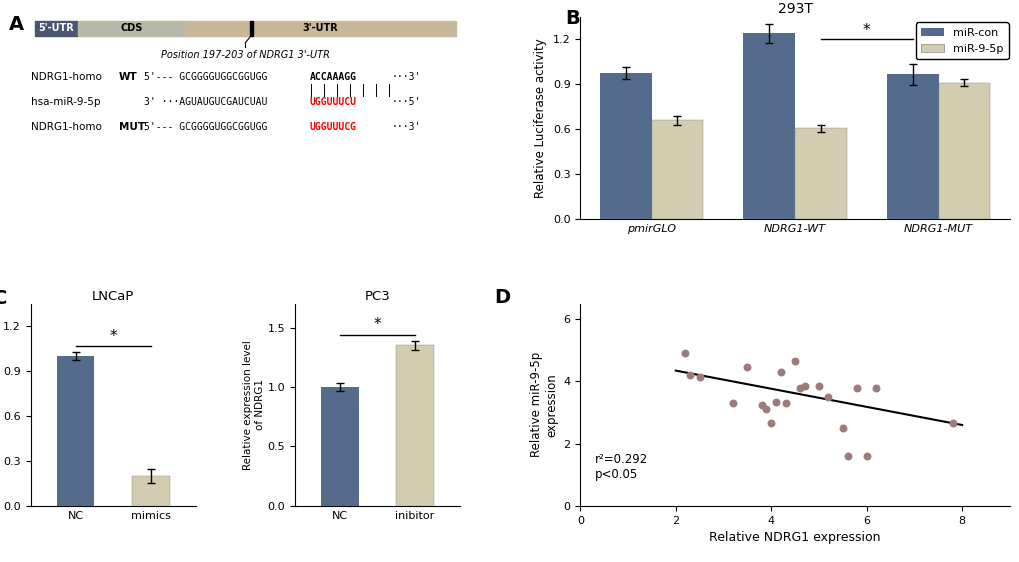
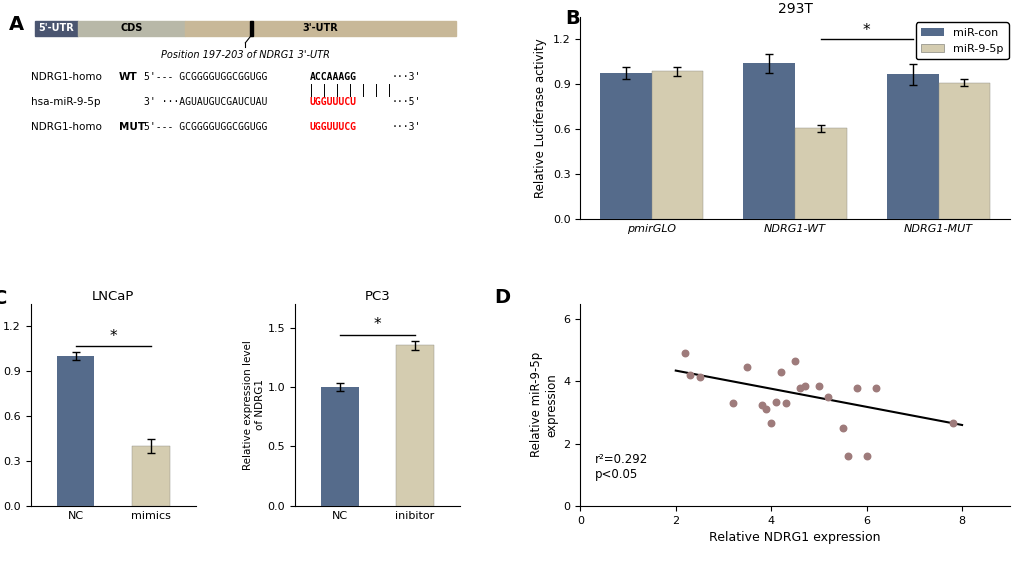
293T/miR-9-5p/pmirGLO: 0.66 -> 0.98
293T/miR-con/NDRG1-WT: 1.24 -> 1.04
LNCaP/mimics: 0.2 -> 0.4
